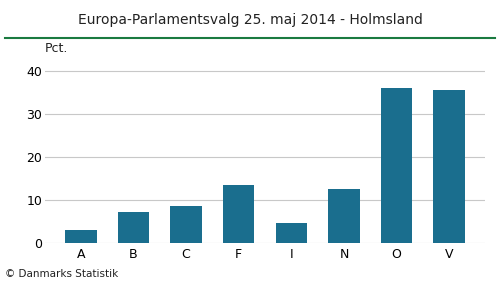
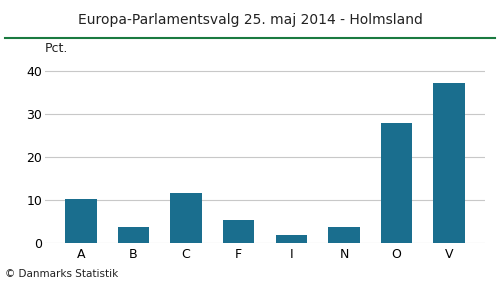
A: 3.0 -> 10.1
B: 7.0 -> 3.5
C: 8.5 -> 11.5
F: 13.5 -> 5.2
I: 4.5 -> 1.8
N: 12.5 -> 3.5
O: 36.0 -> 27.8
V: 35.5 -> 37.2
